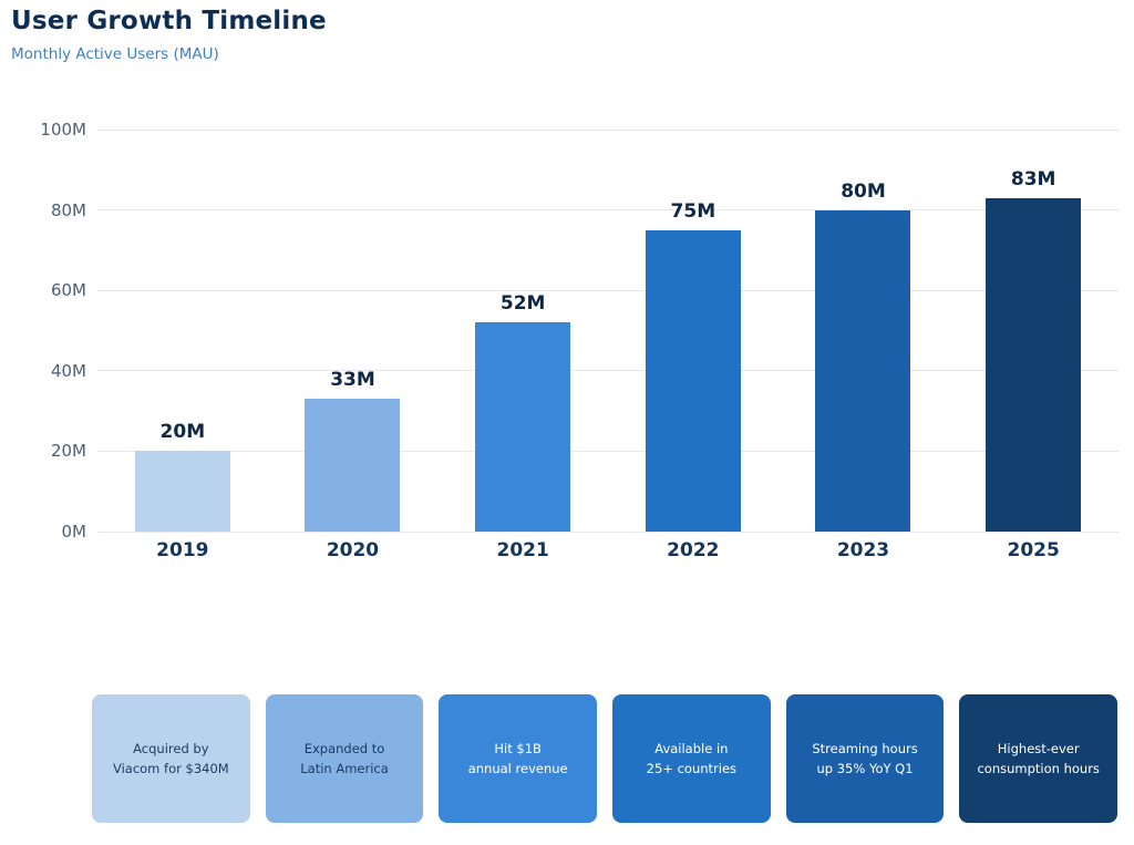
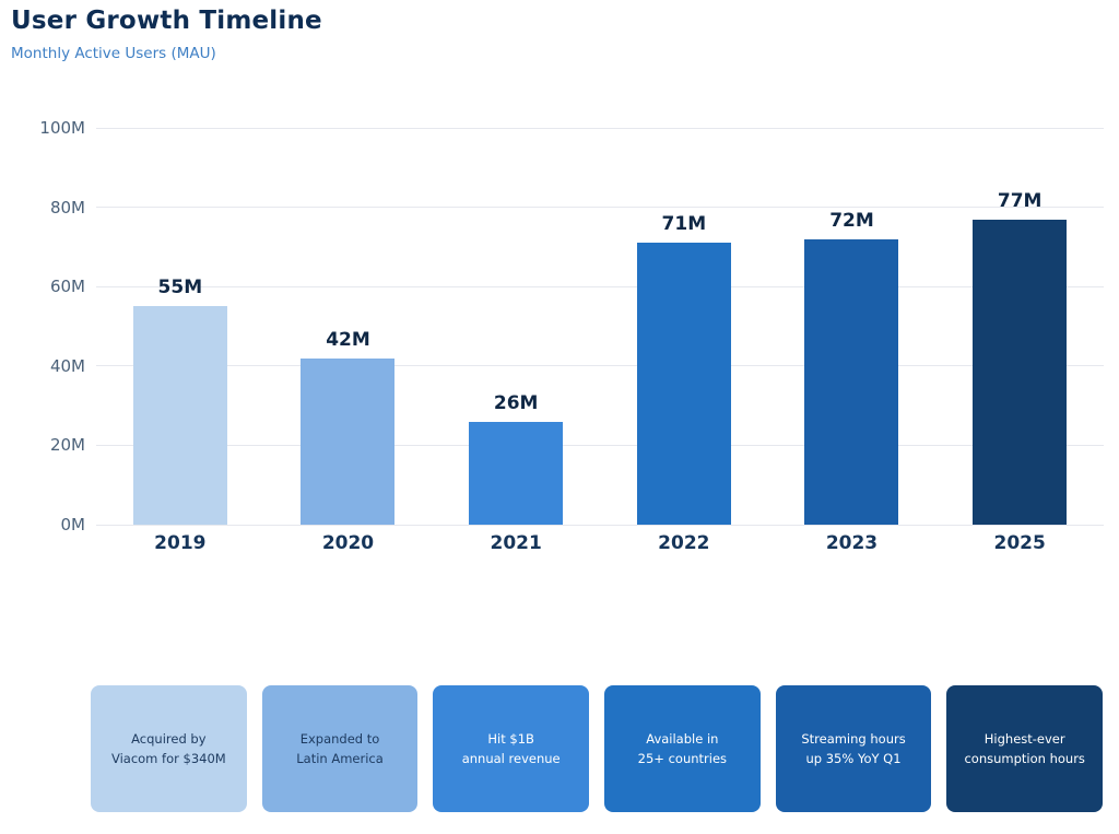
2019: 20M -> 55M
2020: 33M -> 42M
2021: 52M -> 26M
2022: 75M -> 71M
2023: 80M -> 72M
2025: 83M -> 77M
